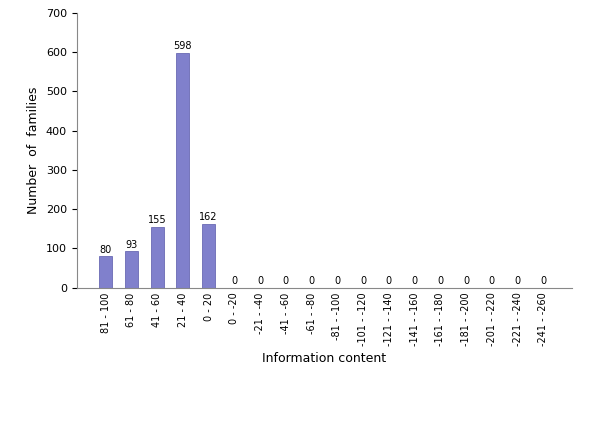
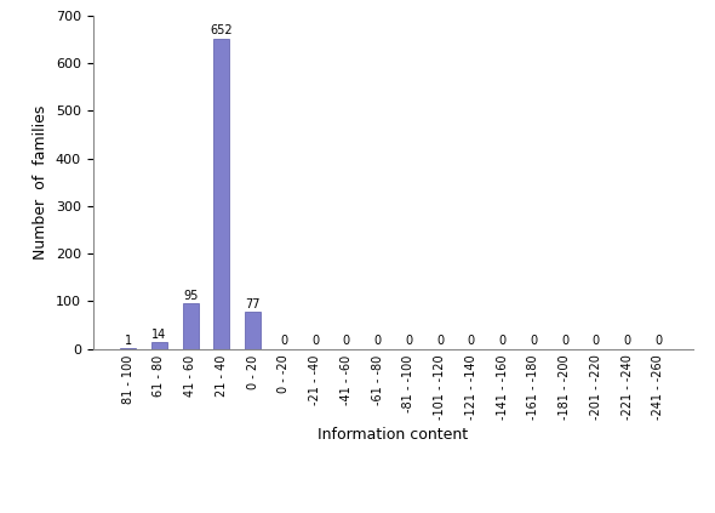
81 - 100: 80 -> 1
61 - 80: 93 -> 14
41 - 60: 155 -> 95
21 - 40: 598 -> 652
0 - 20: 162 -> 77
